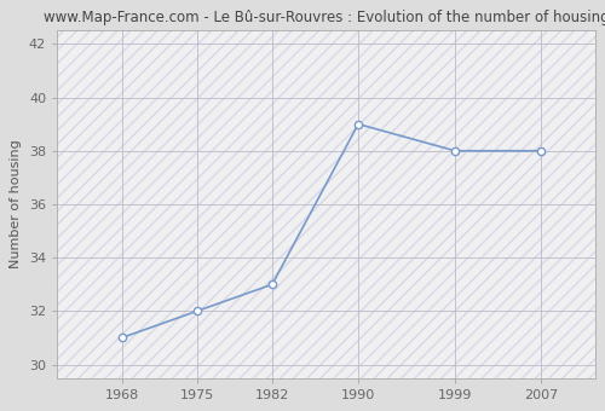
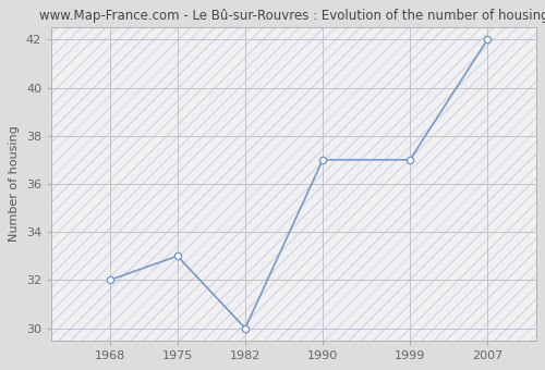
1968: 31 -> 32
1975: 32 -> 33
1982: 33 -> 30
1990: 39 -> 37
1999: 38 -> 37
2007: 38 -> 42
